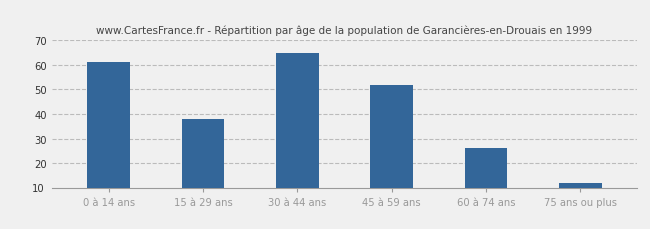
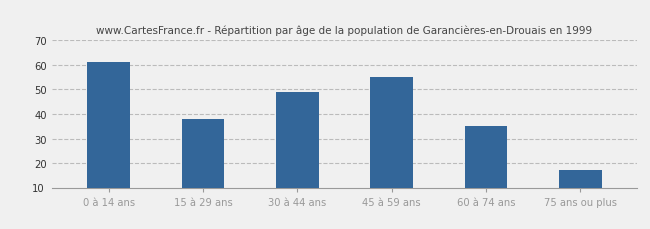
30 à 44 ans: 65 -> 49
45 à 59 ans: 52 -> 55
60 à 74 ans: 26 -> 35
75 ans ou plus: 12 -> 17
